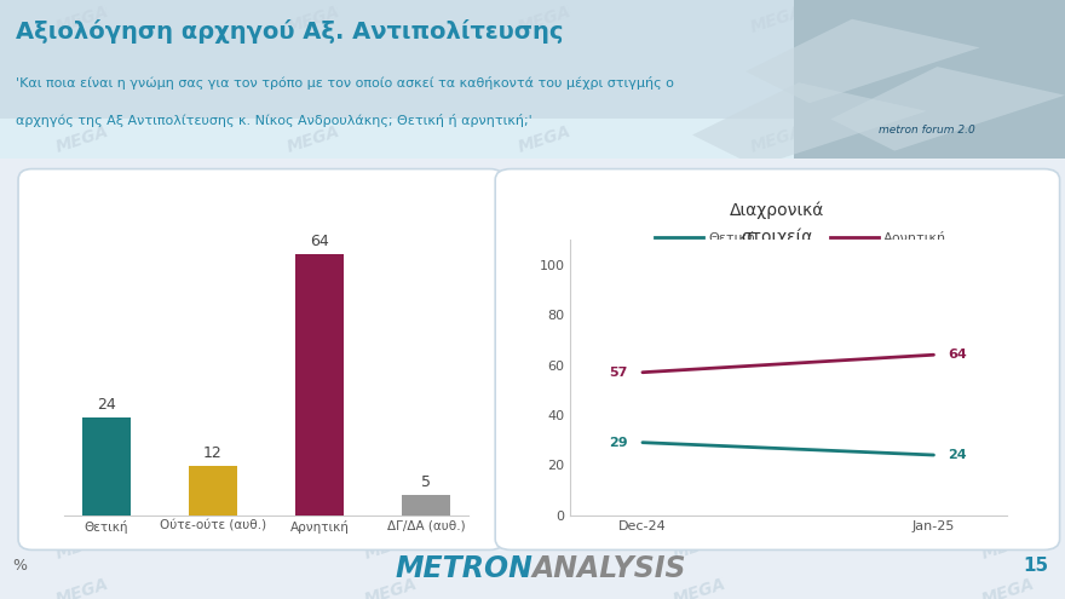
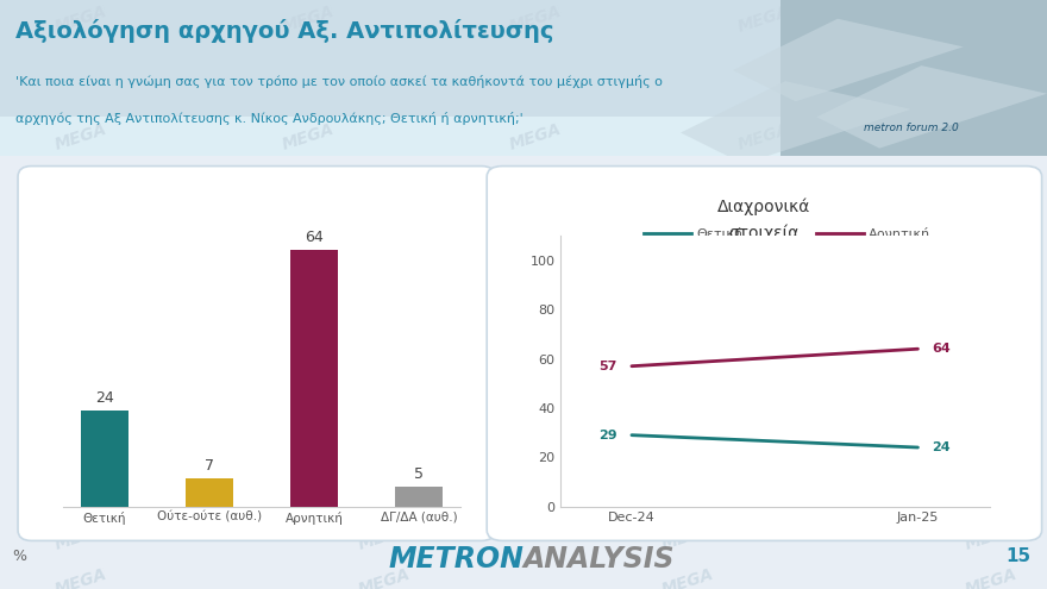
Ούτε-ούτε (αυθ.): 12 -> 7
